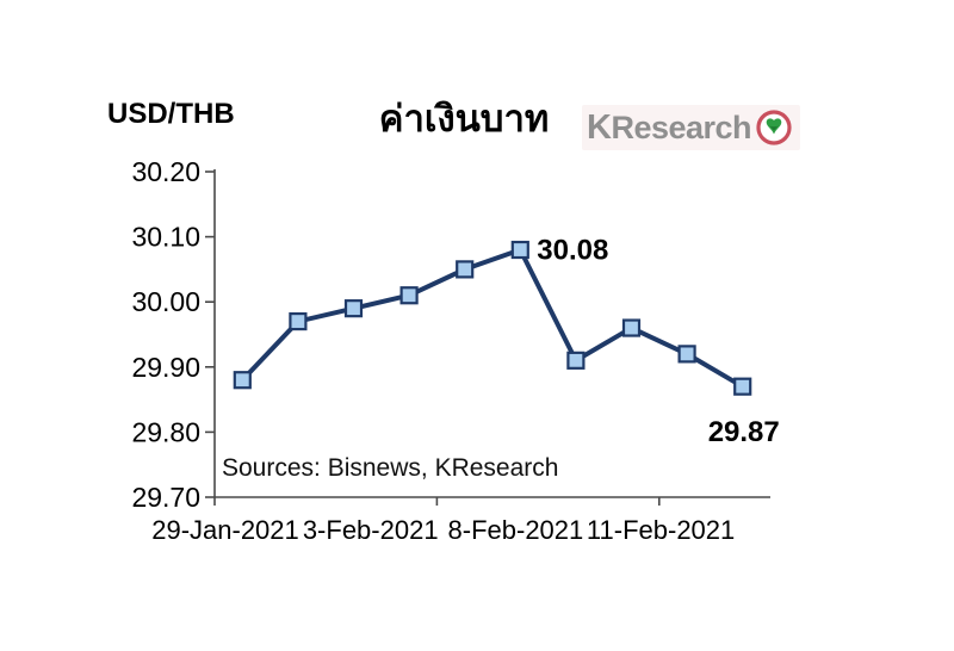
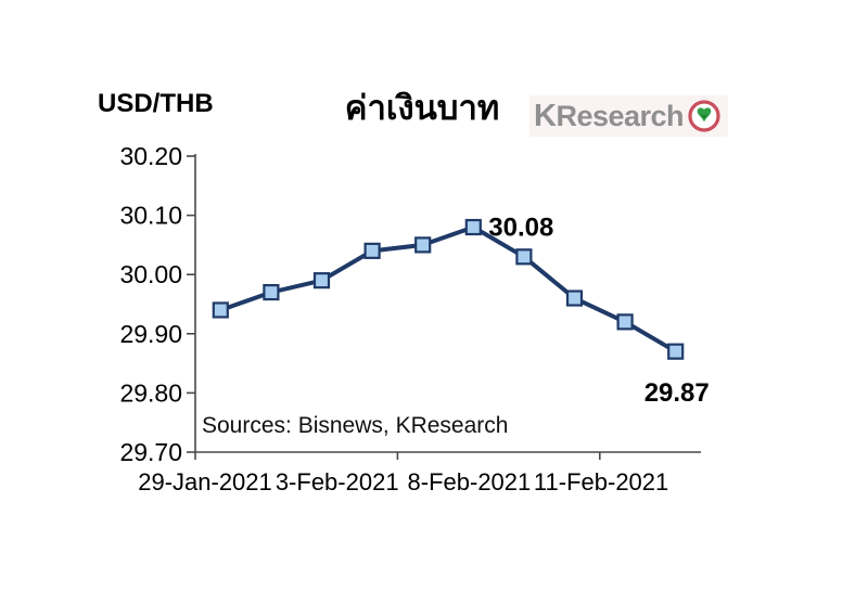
29-Jan-2021: 29.88 -> 29.94
3-Feb-2021: 30.01 -> 30.04
8-Feb-2021: 29.91 -> 30.03
